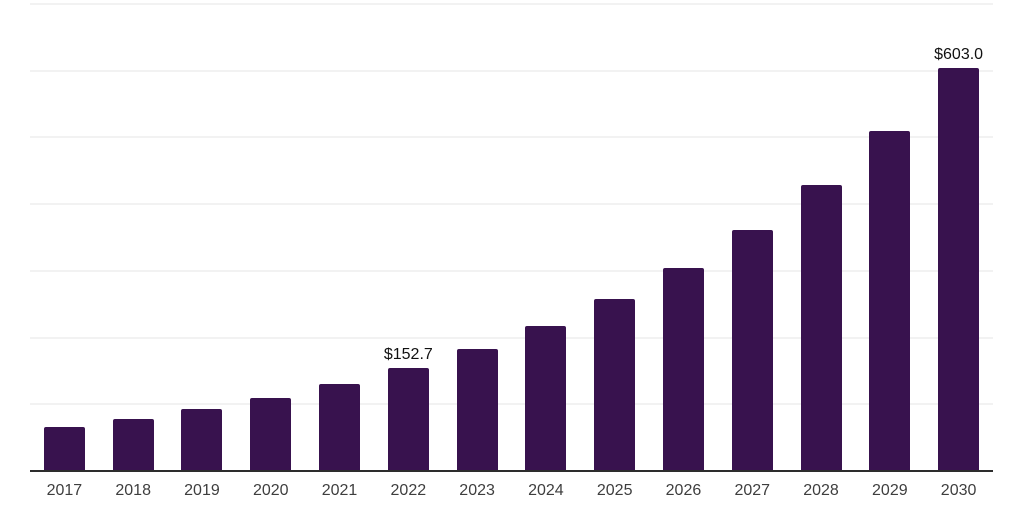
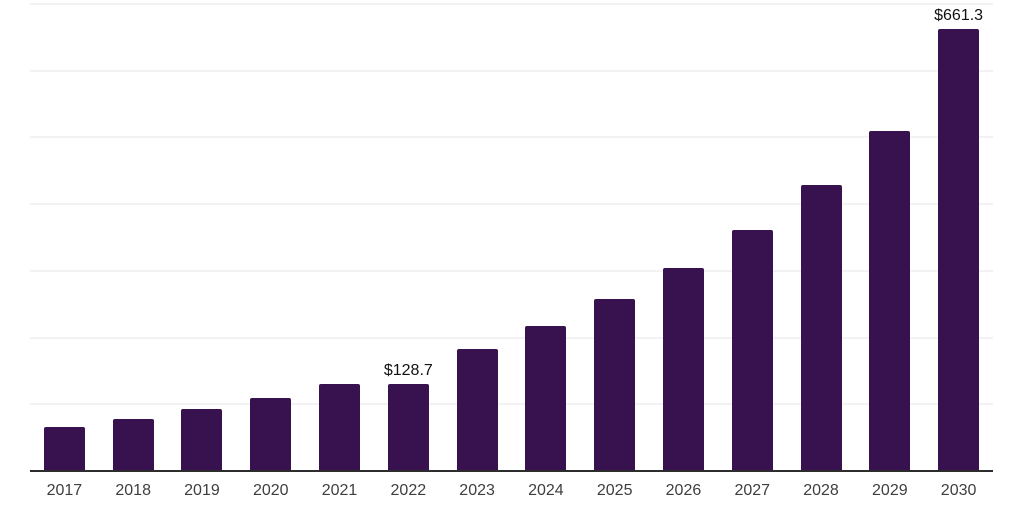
2022: $152.7 -> $128.7
2030: $603.0 -> $661.3
